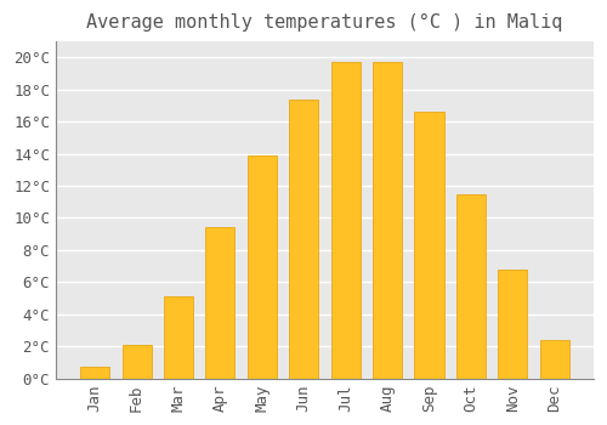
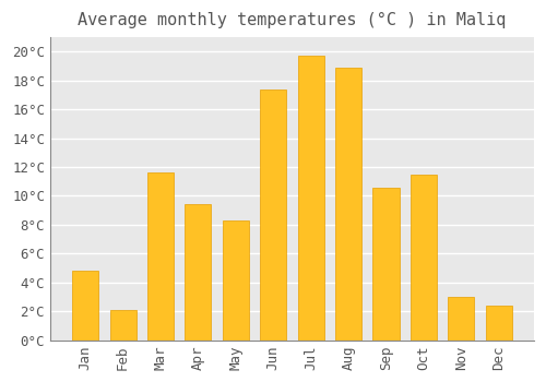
Jan: 0.7°C -> 4.8°C
Mar: 5.1°C -> 11.6°C
May: 13.9°C -> 8.3°C
Aug: 19.7°C -> 18.9°C
Sep: 16.6°C -> 10.6°C
Nov: 6.8°C -> 3.0°C
